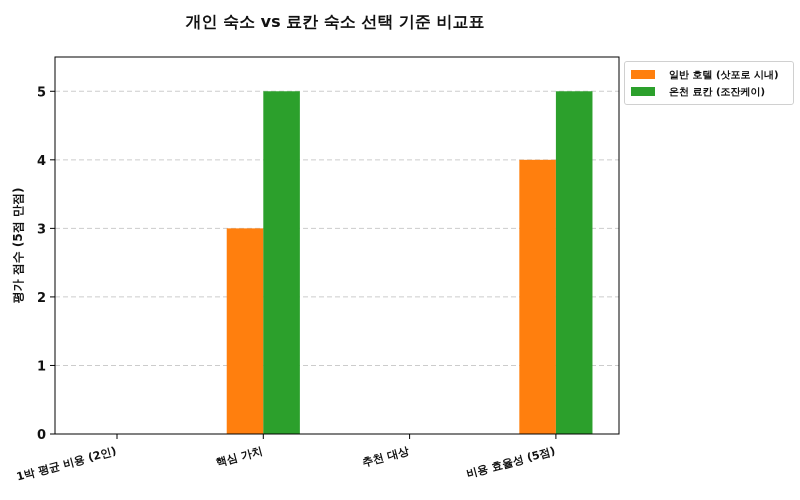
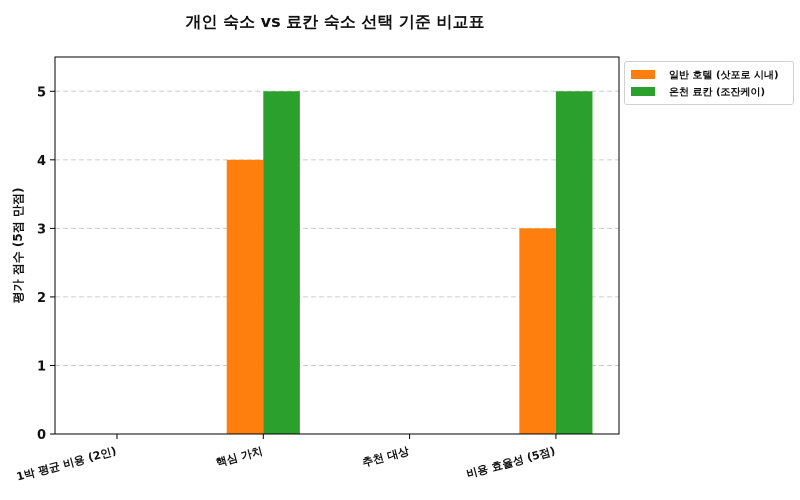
일반 호텔 (삿포로 시내)/핵심 가치: 3 -> 4
일반 호텔 (삿포로 시내)/비용 효율성 (5점): 4 -> 3
